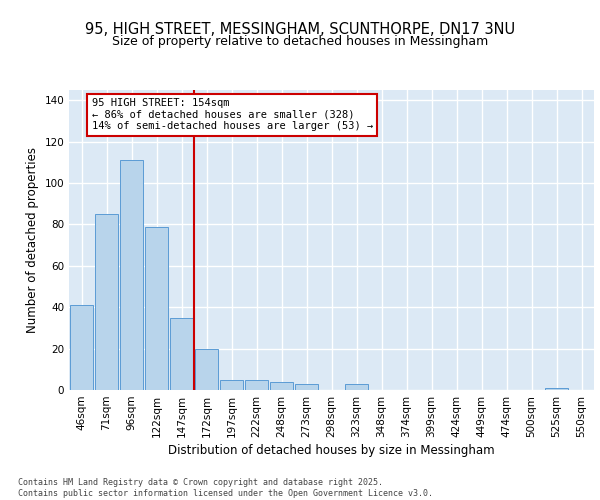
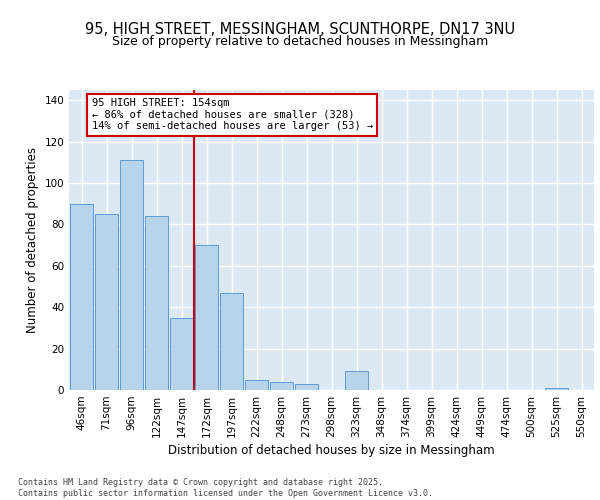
46sqm: 41 -> 90
122sqm: 79 -> 84
172sqm: 20 -> 70
197sqm: 5 -> 47
323sqm: 3 -> 9
